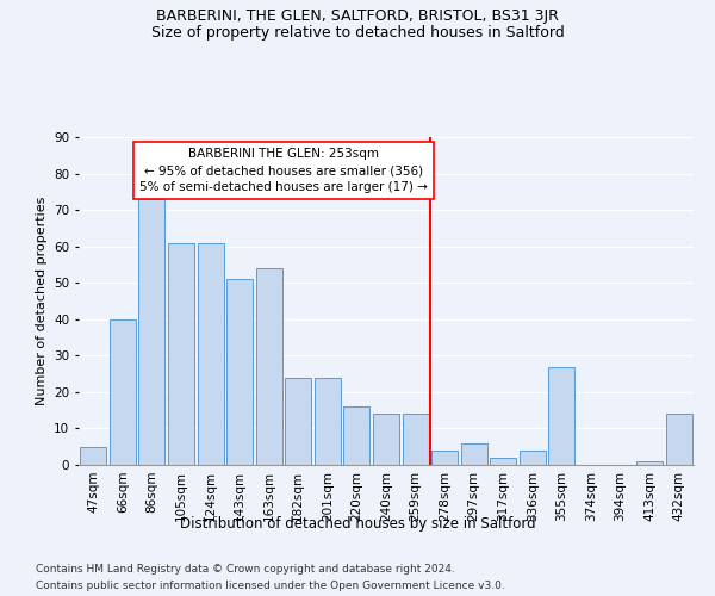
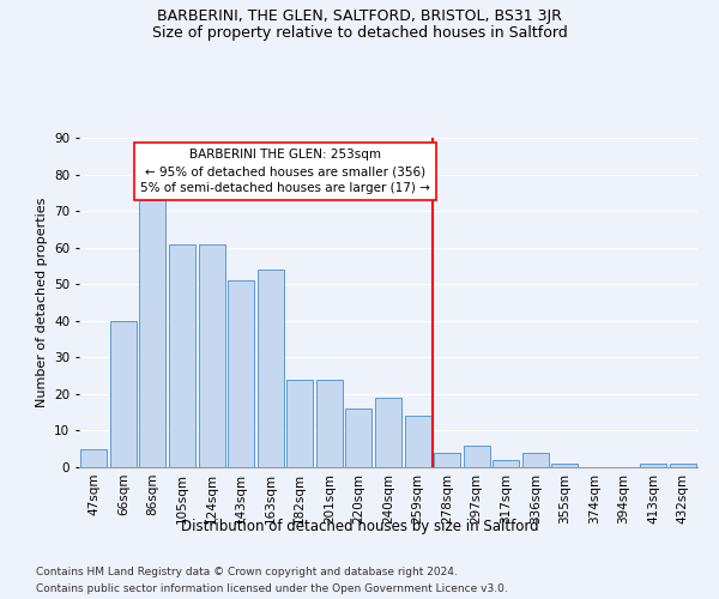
240sqm: 14 -> 19
355sqm: 27 -> 1
432sqm: 14 -> 1
